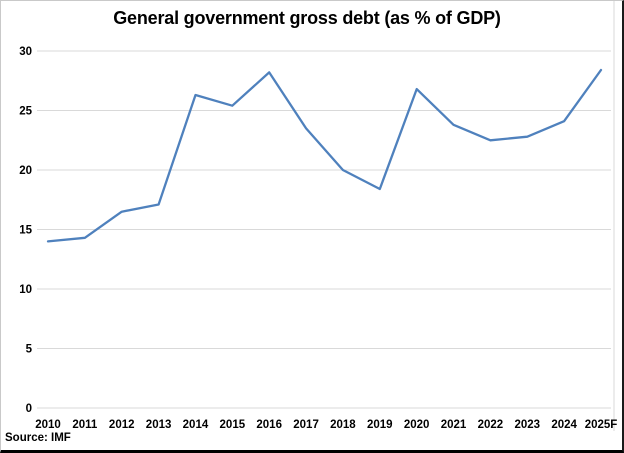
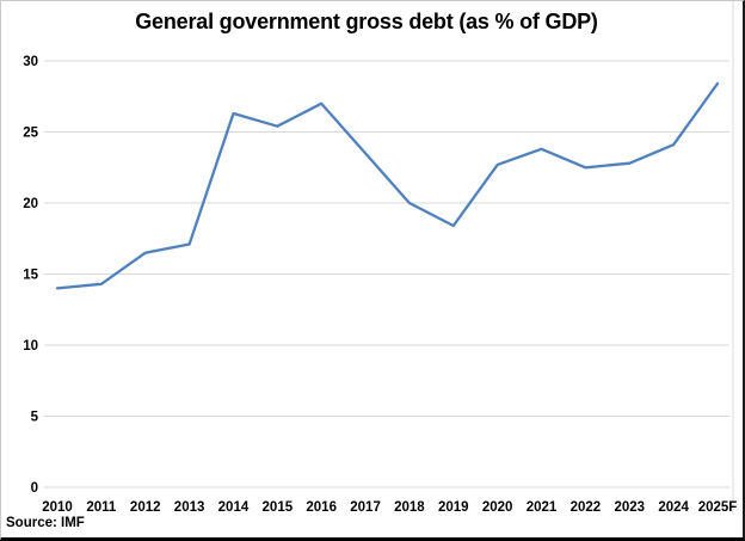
2016: 28.2 -> 27.0
2020: 26.8 -> 22.7
